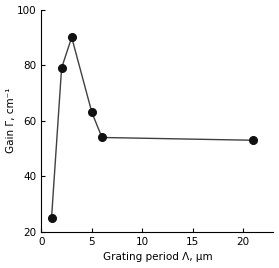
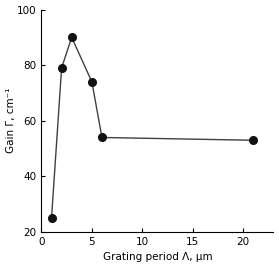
5: 63 -> 74
